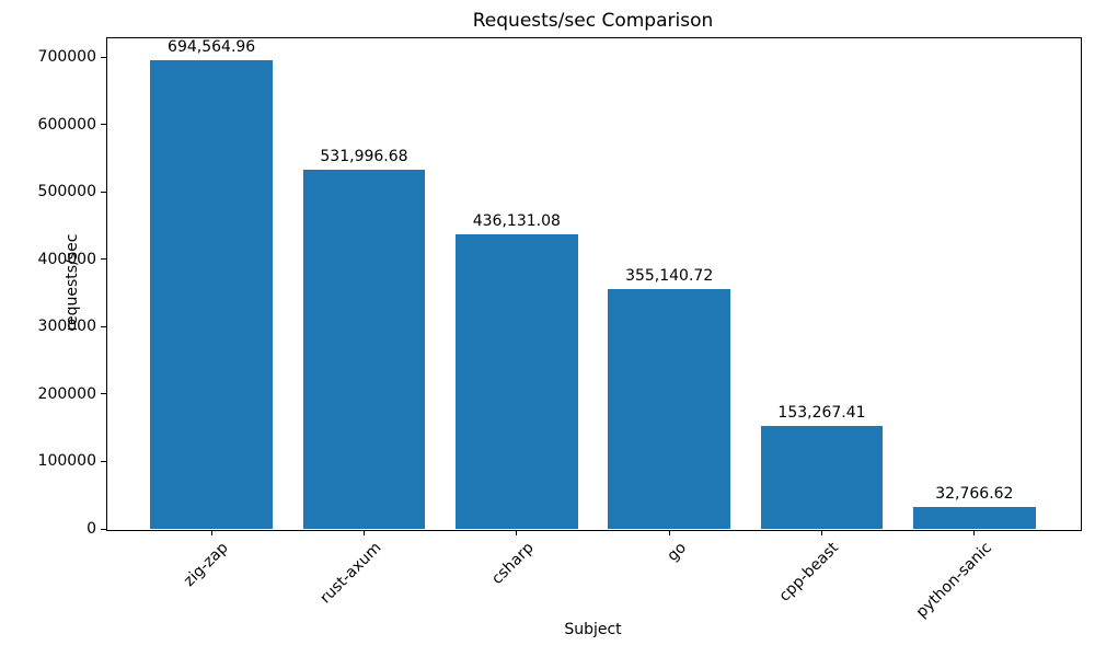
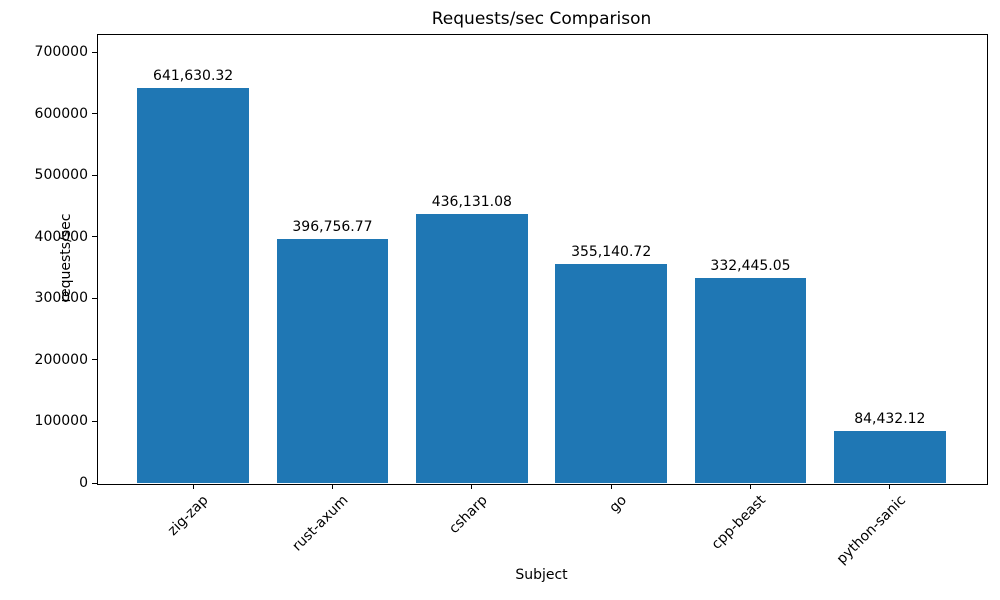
zig-zap: 694,564.96 -> 641,630.32
rust-axum: 531,996.68 -> 396,756.77
cpp-beast: 153,267.41 -> 332,445.05
python-sanic: 32,766.62 -> 84,432.12
